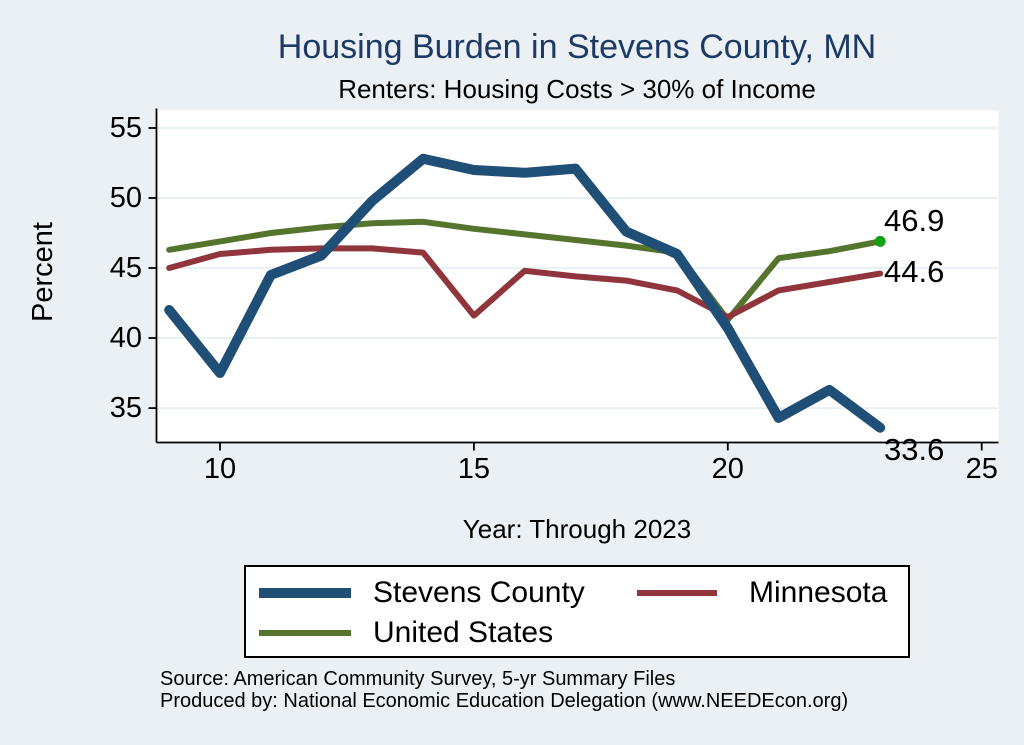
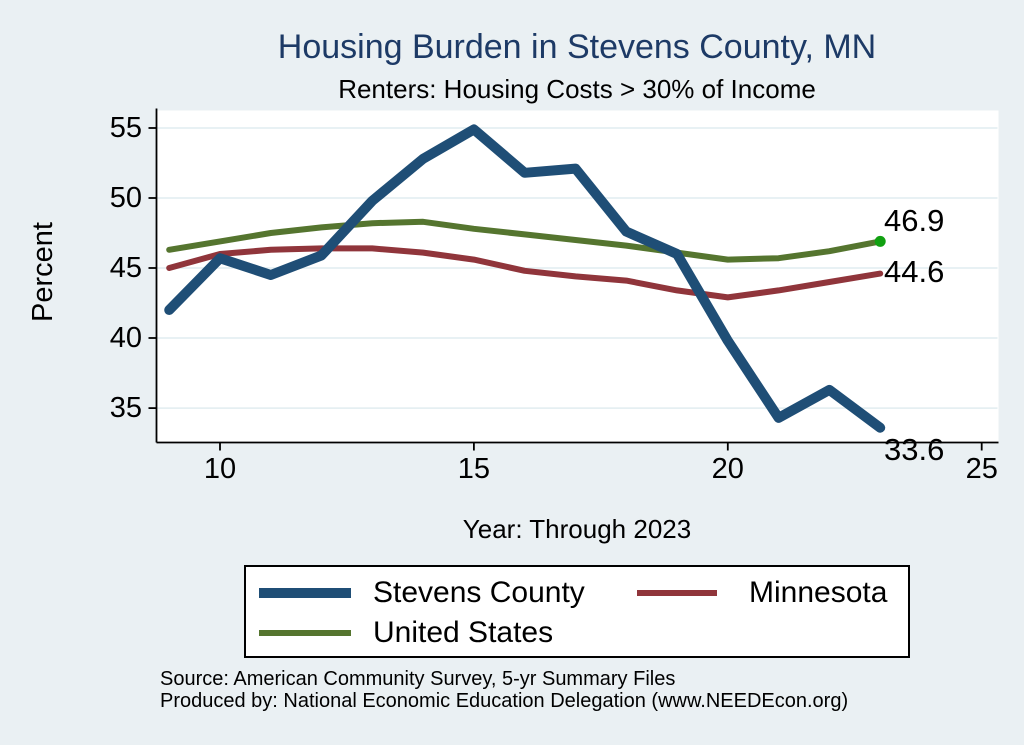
Stevens County/10: 37.5 -> 45.7
Stevens County/15: 52.0 -> 54.9
Minnesota/15: 41.6 -> 45.6
Stevens County/20: 40.7 -> 39.8
Minnesota/20: 41.5 -> 42.9
United States/20: 41.3 -> 45.6
